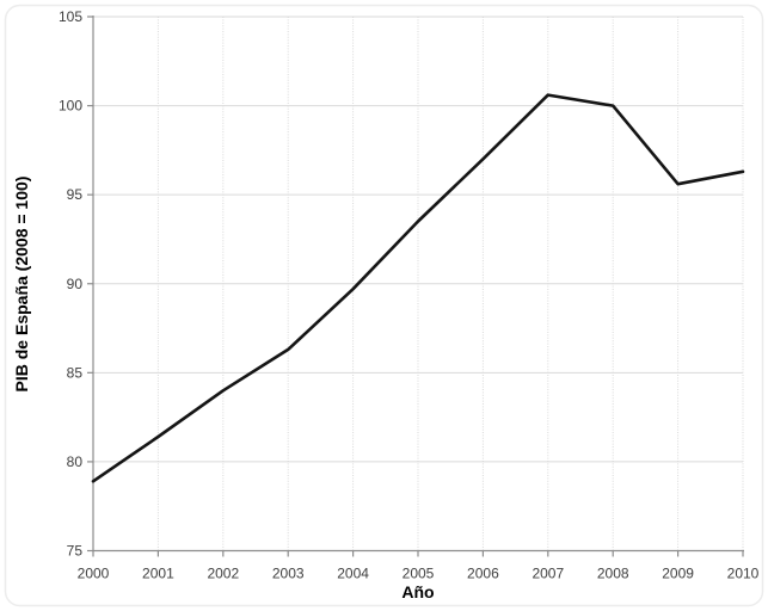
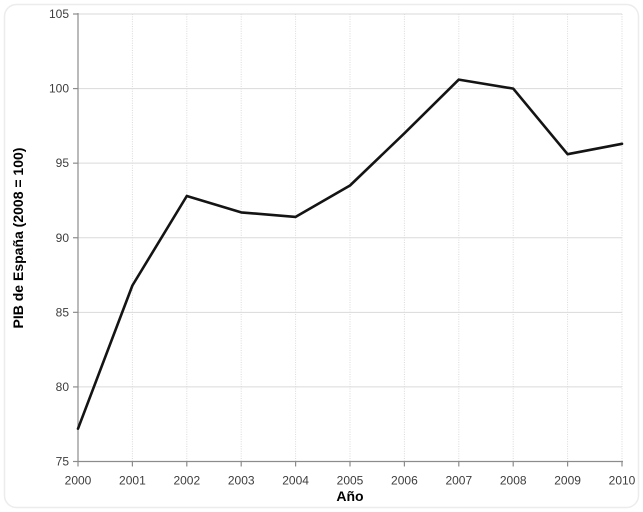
2000: 78.9 -> 77.2
2001: 81.4 -> 86.8
2002: 84.0 -> 92.8
2003: 86.3 -> 91.7
2004: 89.7 -> 91.4
